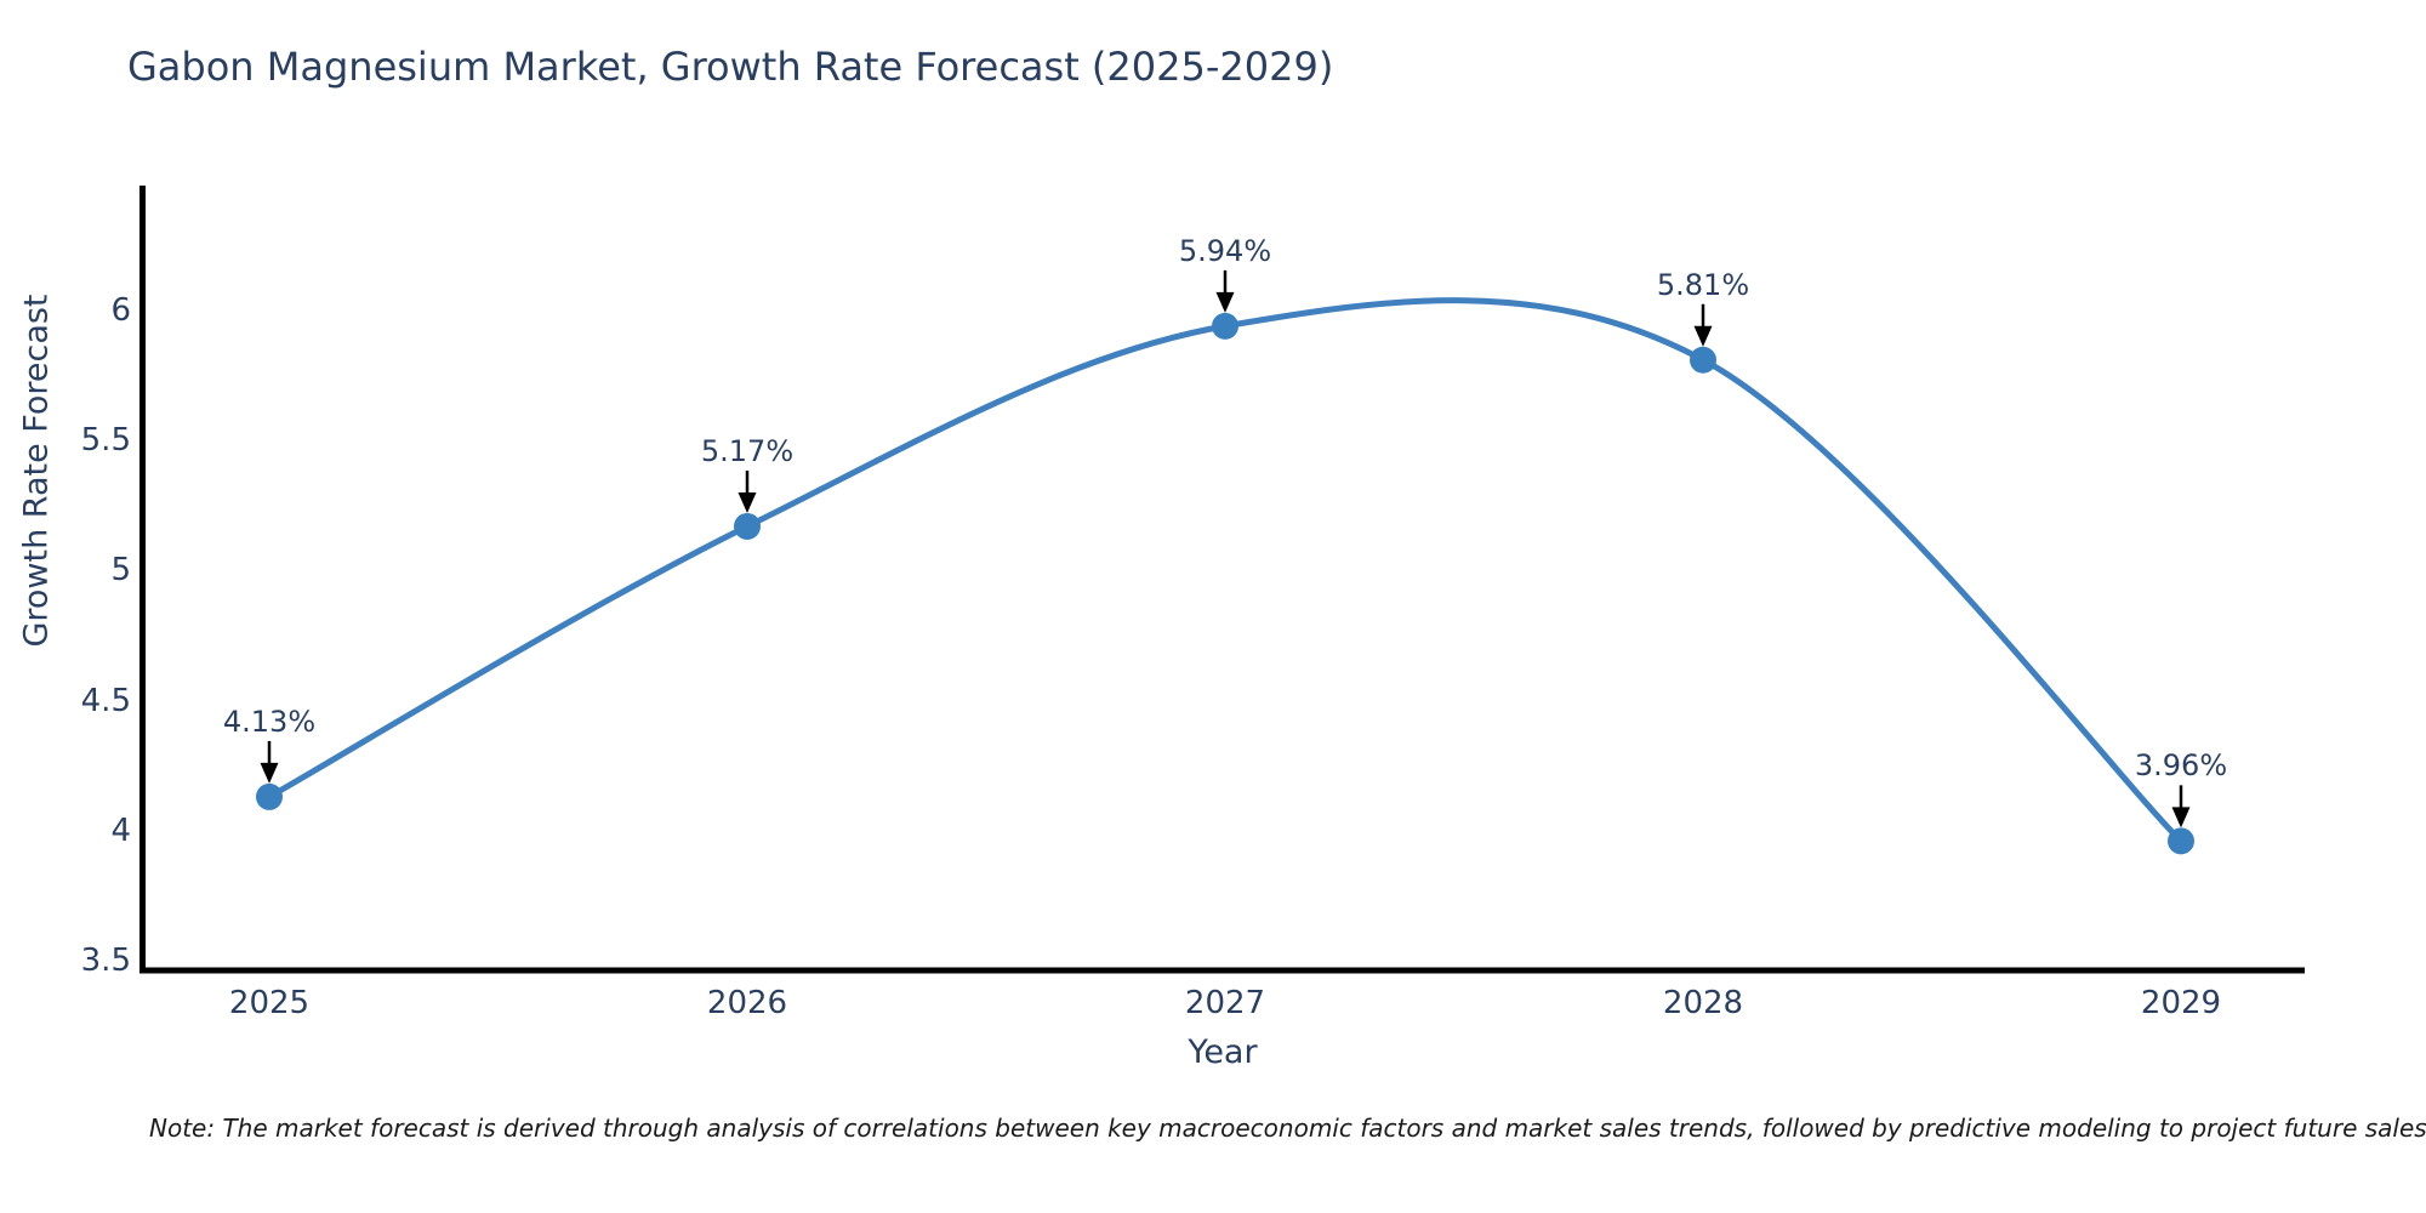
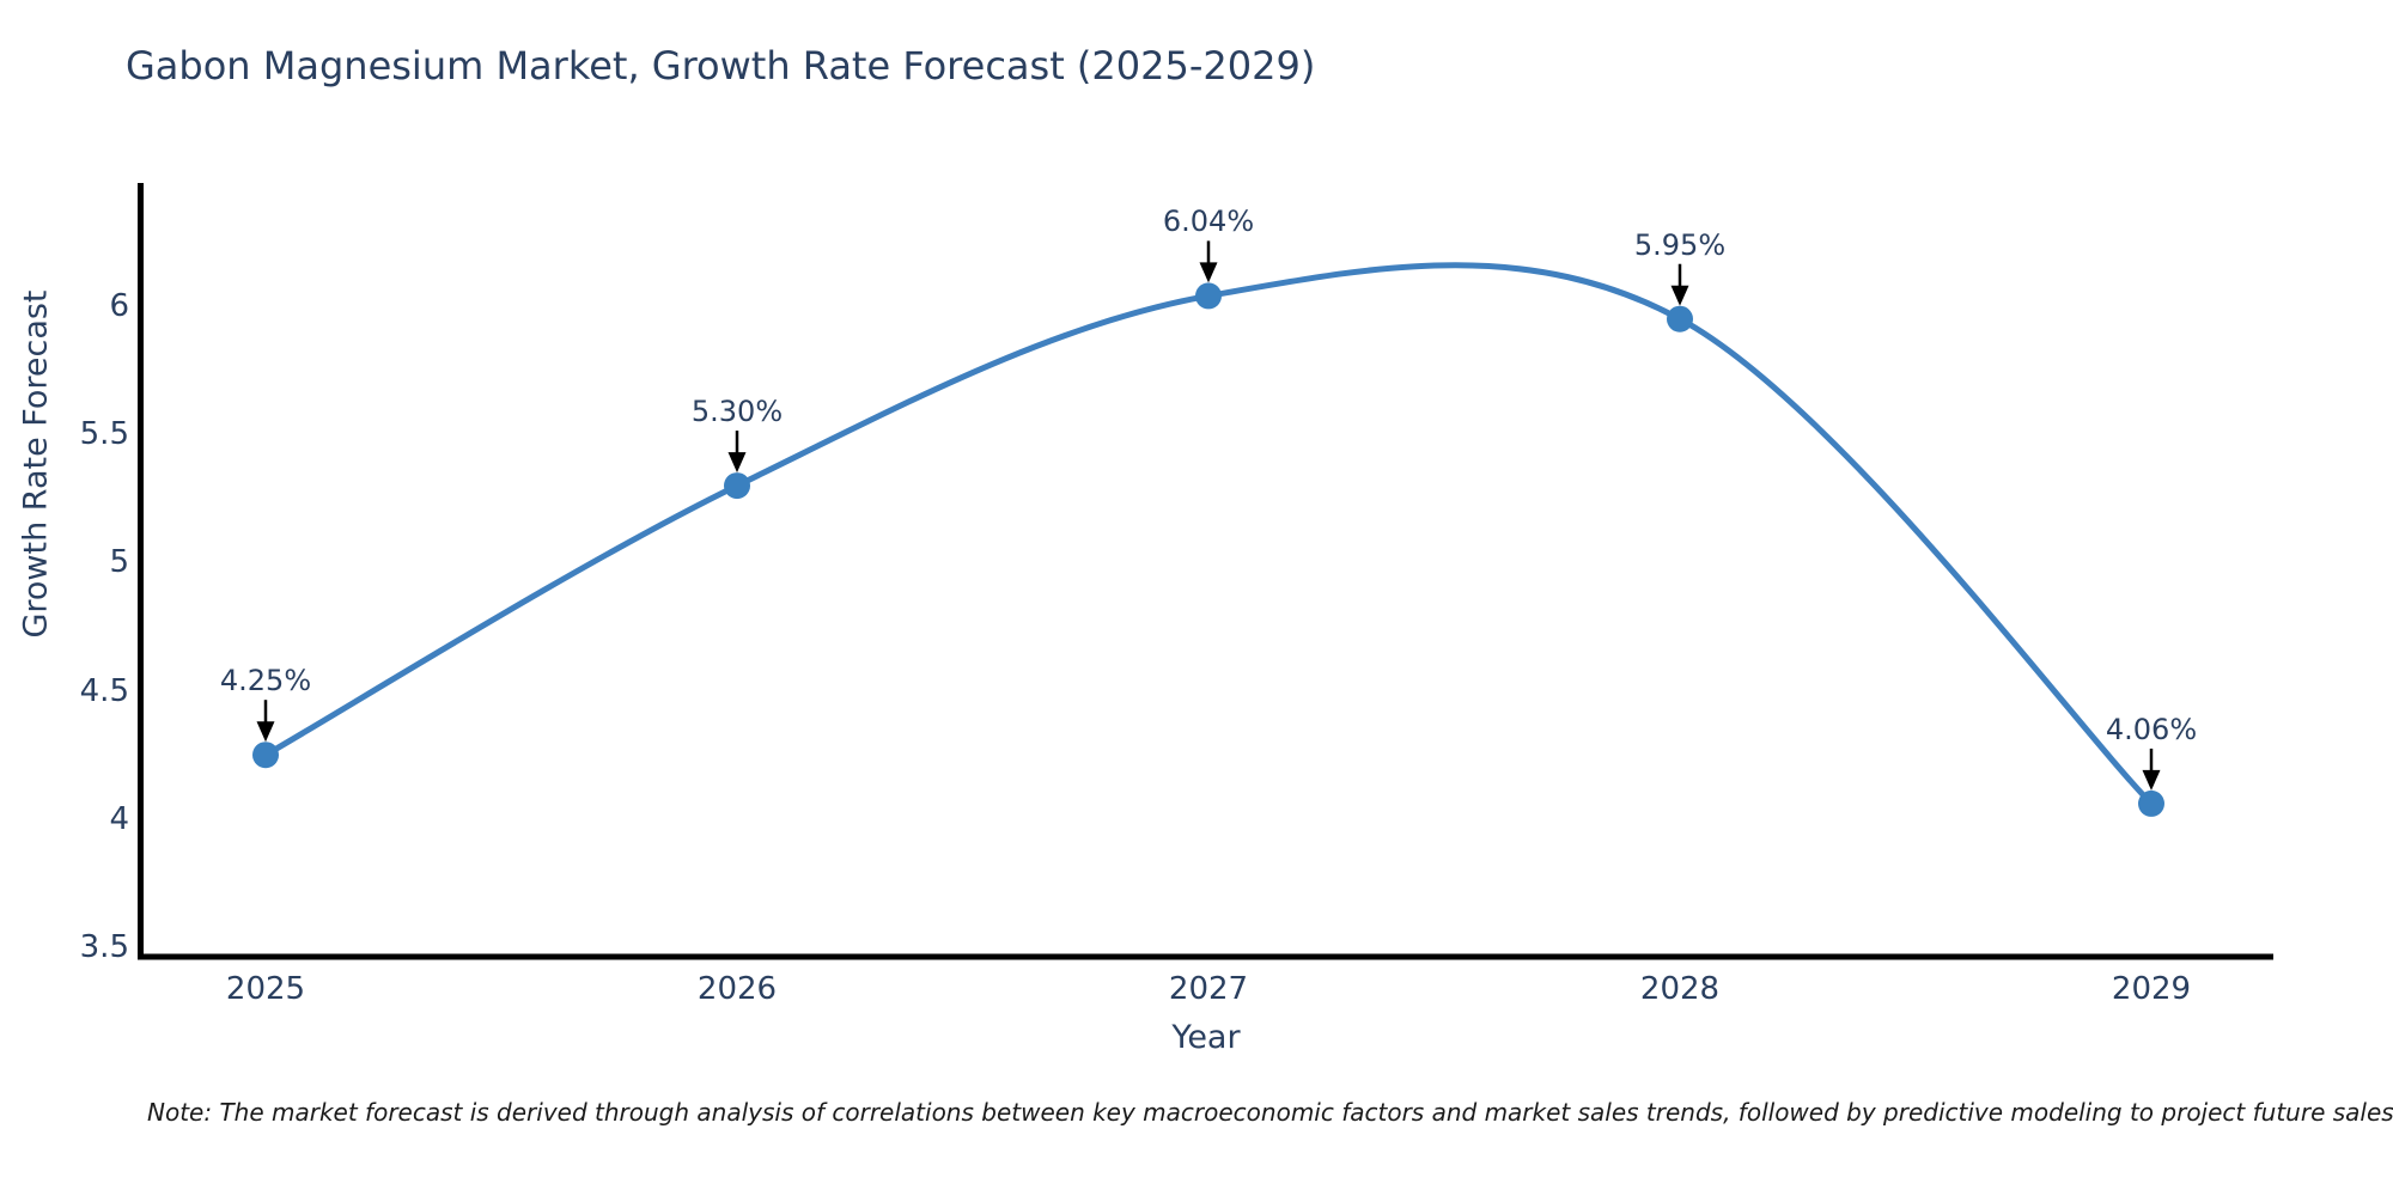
2025: 4.13% -> 4.25%
2026: 5.17% -> 5.30%
2027: 5.94% -> 6.04%
2028: 5.81% -> 5.95%
2029: 3.96% -> 4.06%
